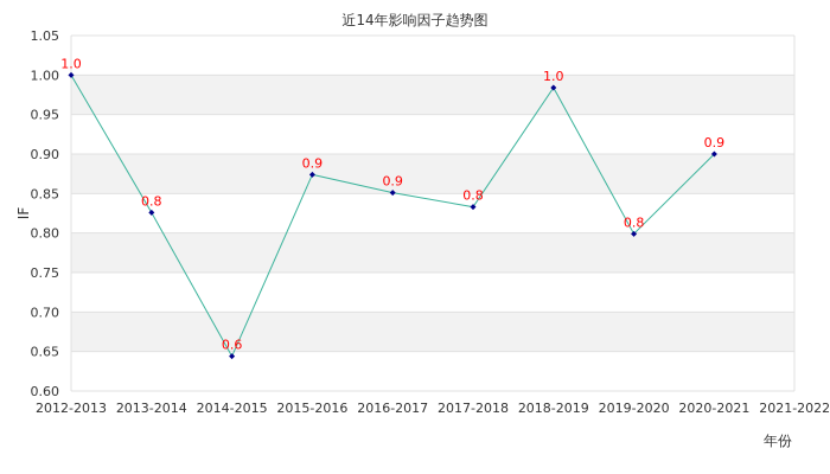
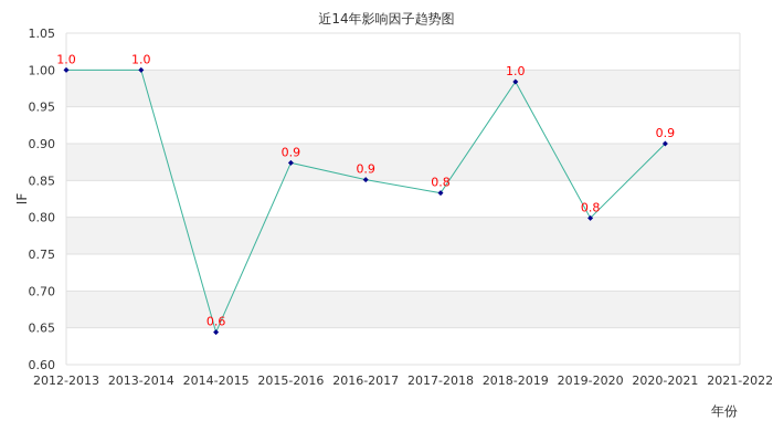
2013-2014: 0.8 -> 1.0
